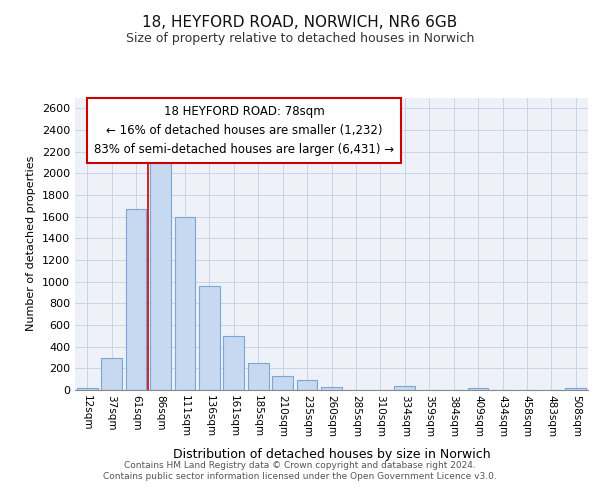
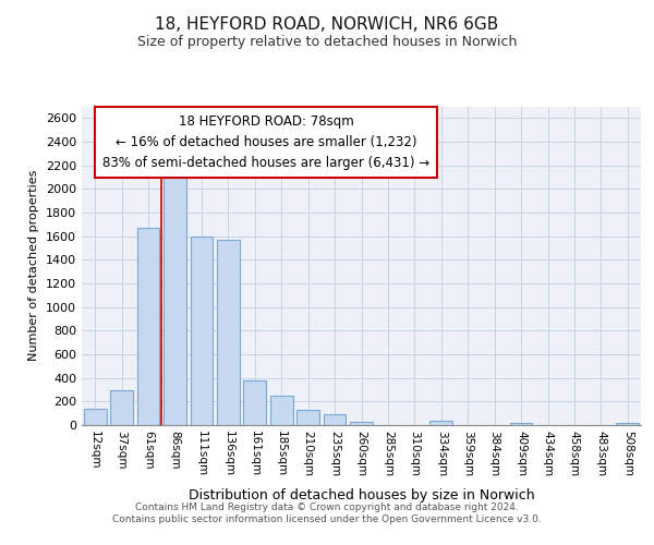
12sqm: 20 -> 140
136sqm: 960 -> 1570
161sqm: 500 -> 380
